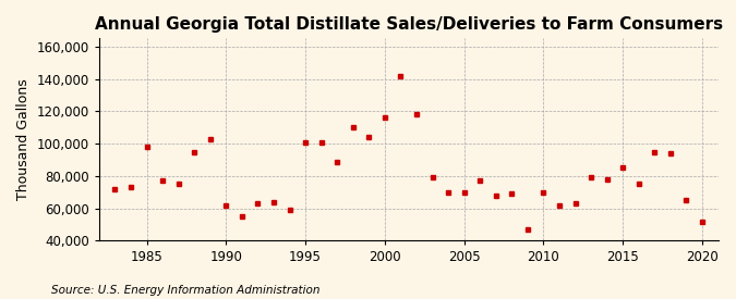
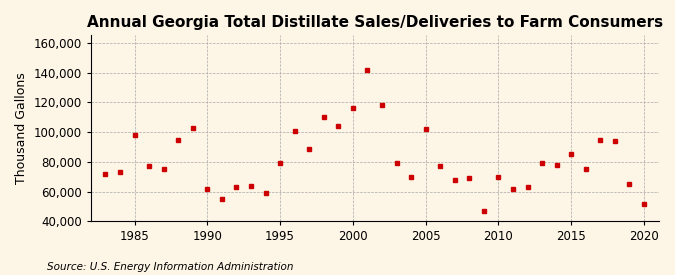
1995: 101,000 -> 79,000
2005: 70,000 -> 102,000
